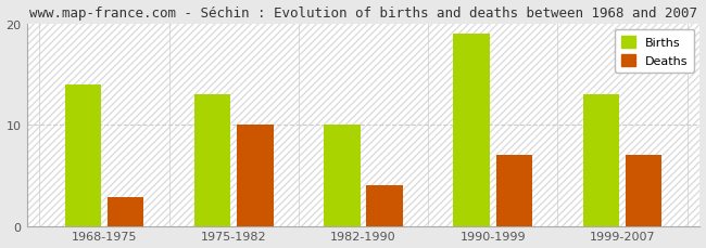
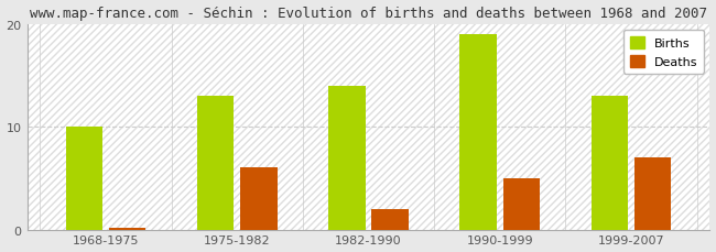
Births/1968-1975: 14 -> 10
Deaths/1968-1975: 2.8 -> 0.2
Deaths/1975-1982: 10.0 -> 6.0
Births/1982-1990: 10 -> 14
Deaths/1982-1990: 4.0 -> 2.0
Deaths/1990-1999: 7.0 -> 5.0
